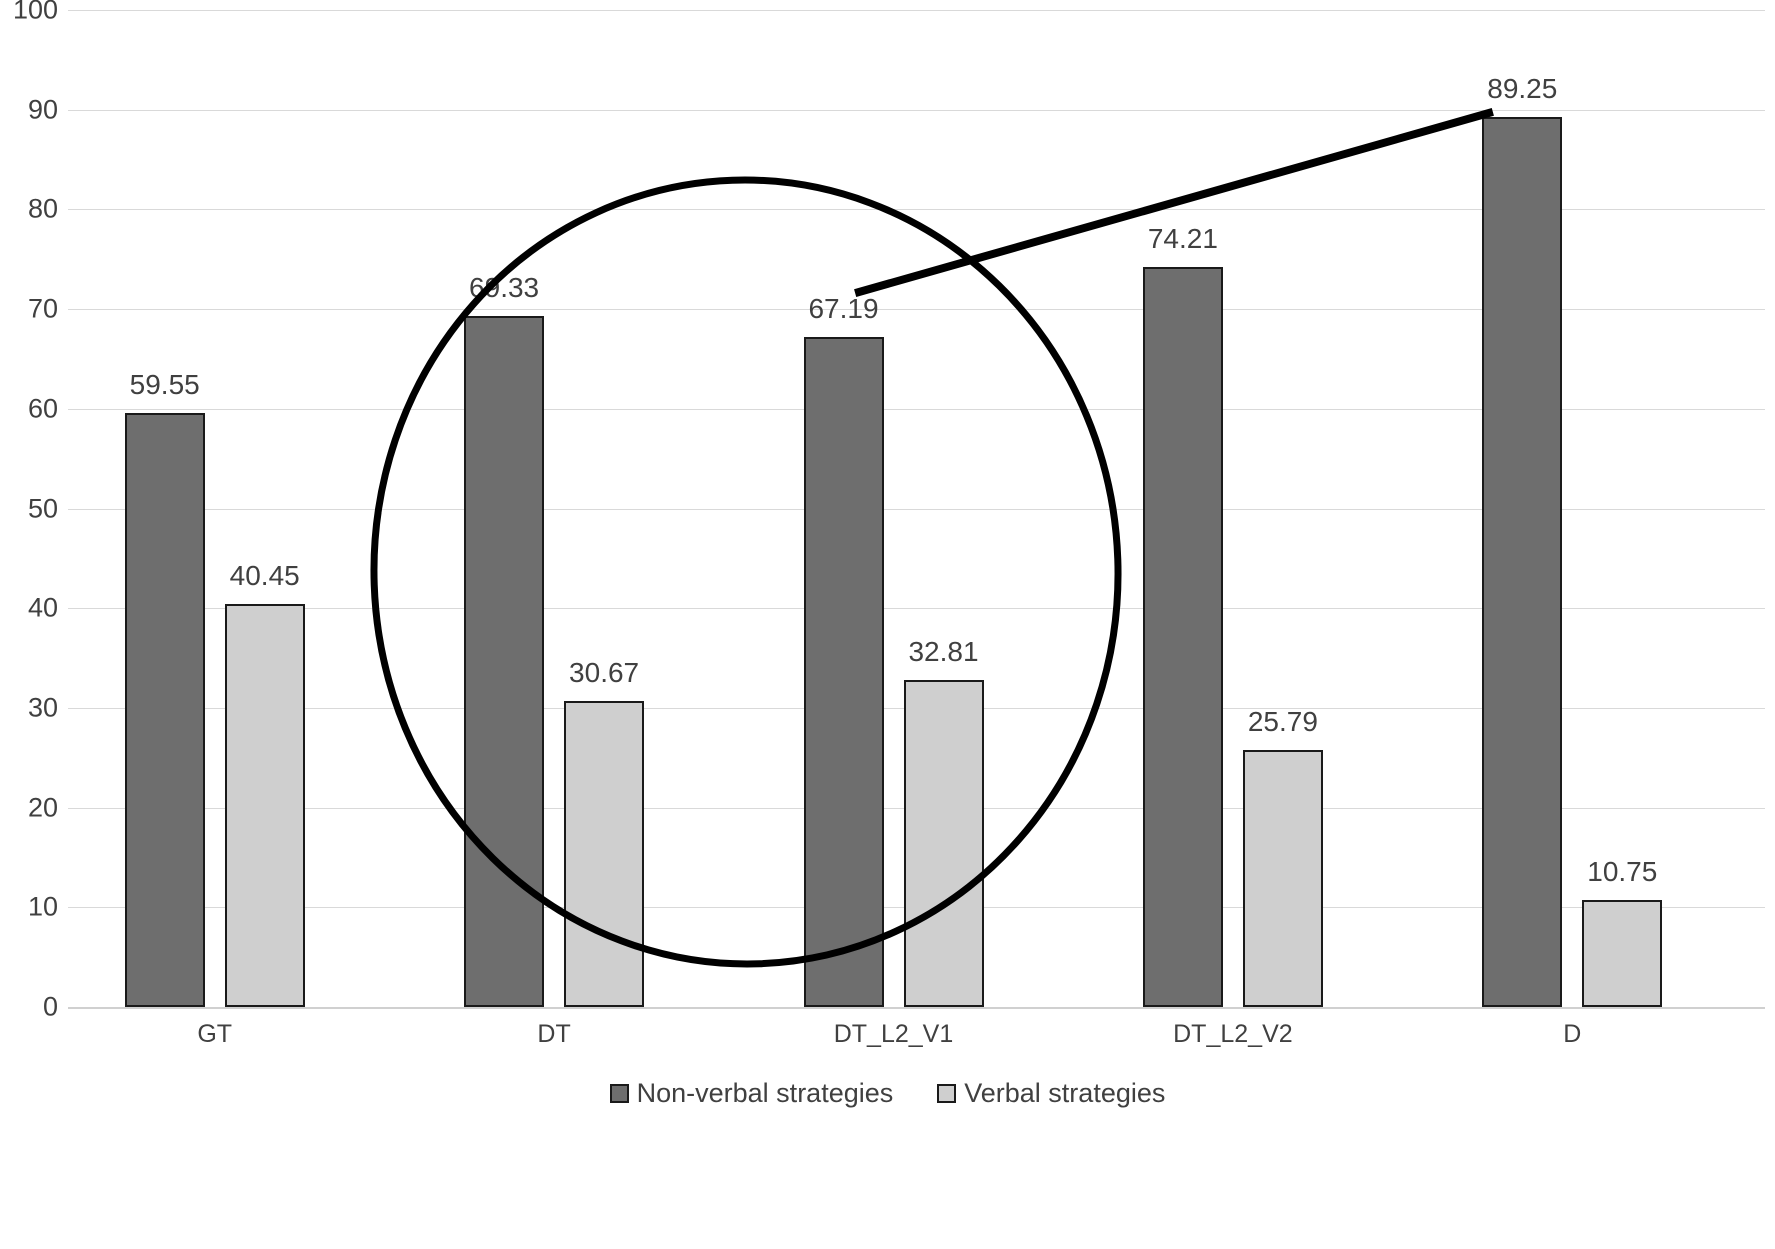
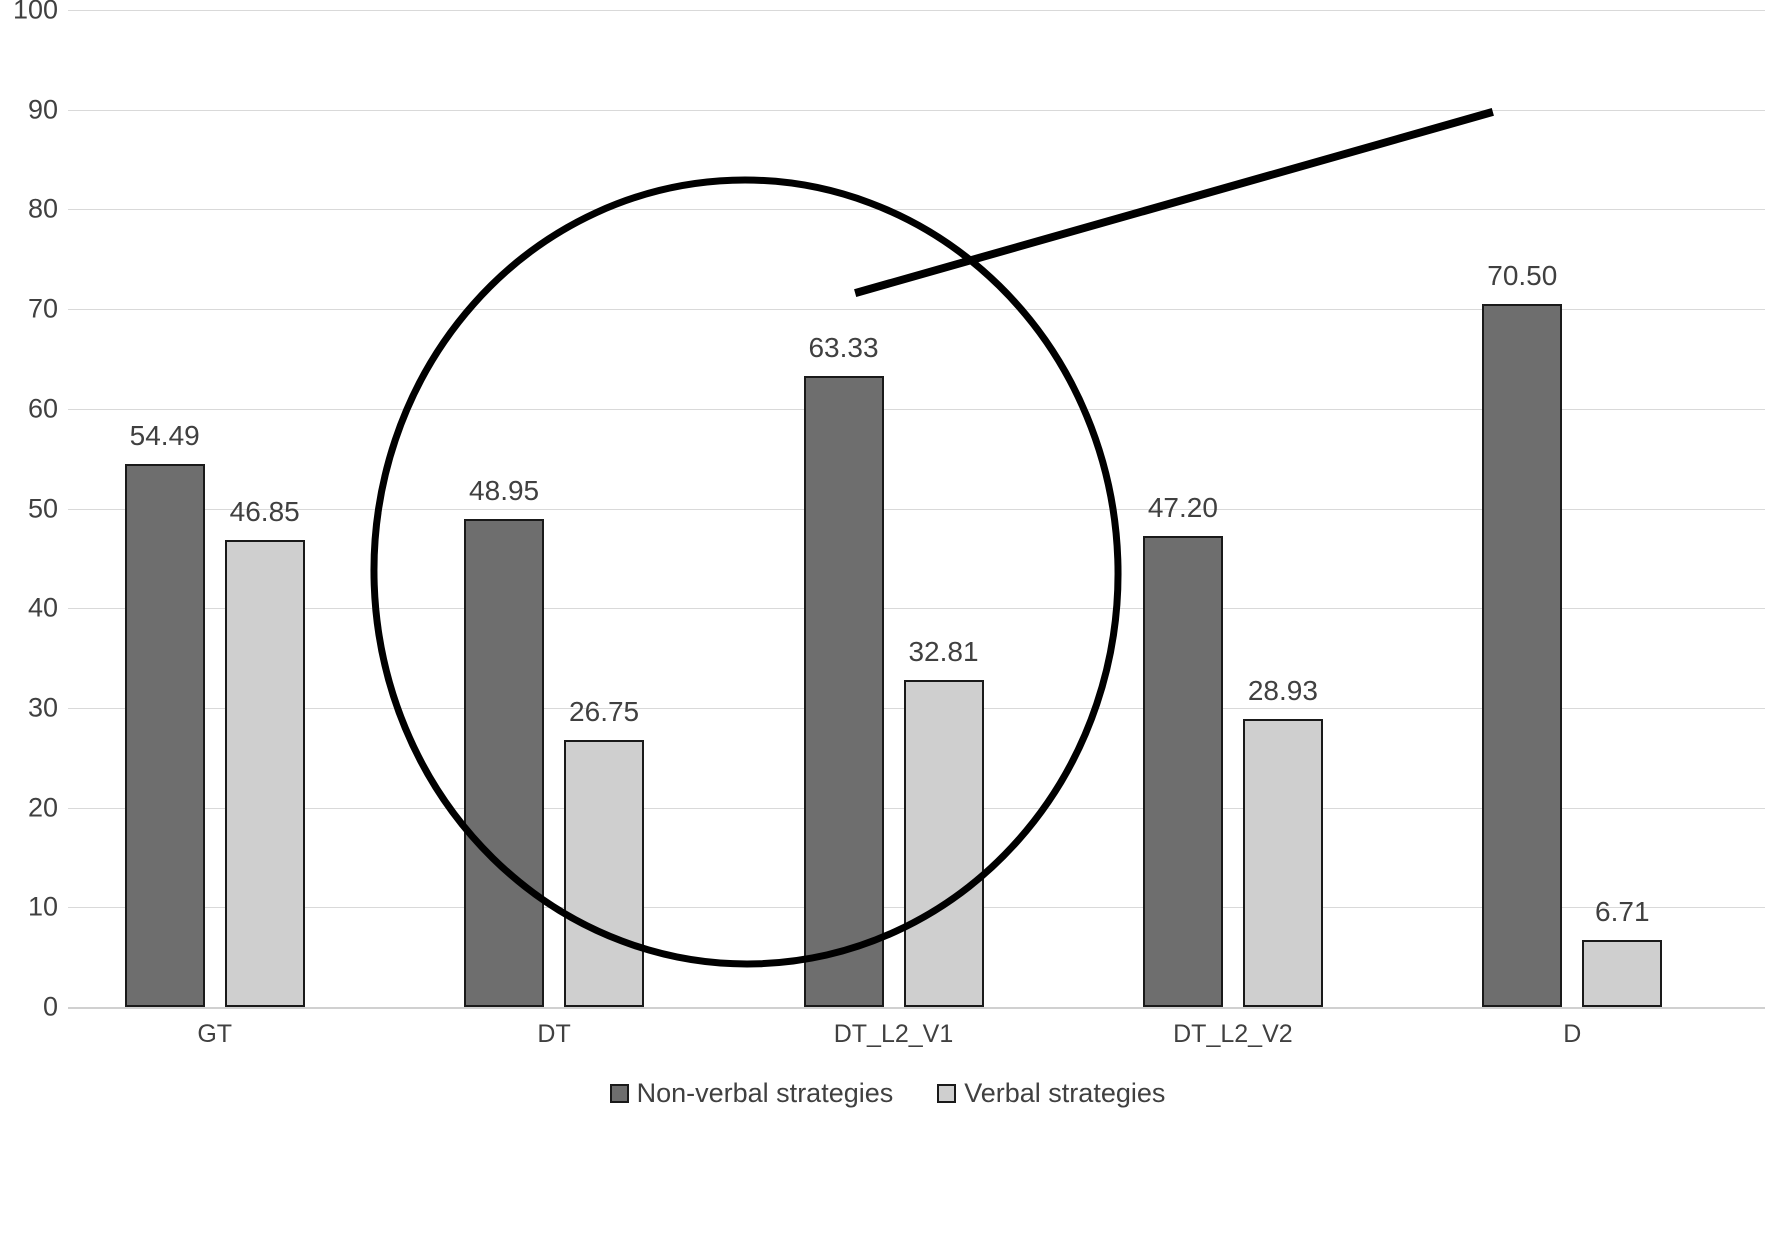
Non-verbal strategies/GT: 59.55 -> 54.49
Verbal strategies/GT: 40.45 -> 46.85
Non-verbal strategies/DT: 69.33 -> 48.95
Verbal strategies/DT: 30.67 -> 26.75
Non-verbal strategies/DT_L2_V1: 67.19 -> 63.33
Non-verbal strategies/DT_L2_V2: 74.21 -> 47.20
Verbal strategies/DT_L2_V2: 25.79 -> 28.93
Non-verbal strategies/D: 89.25 -> 70.50
Verbal strategies/D: 10.75 -> 6.71
